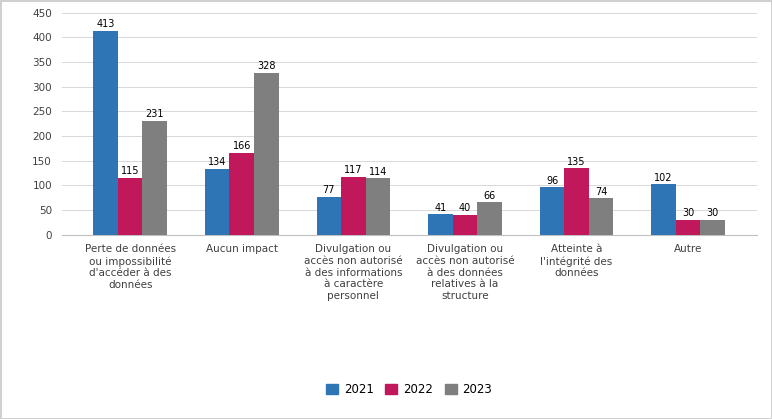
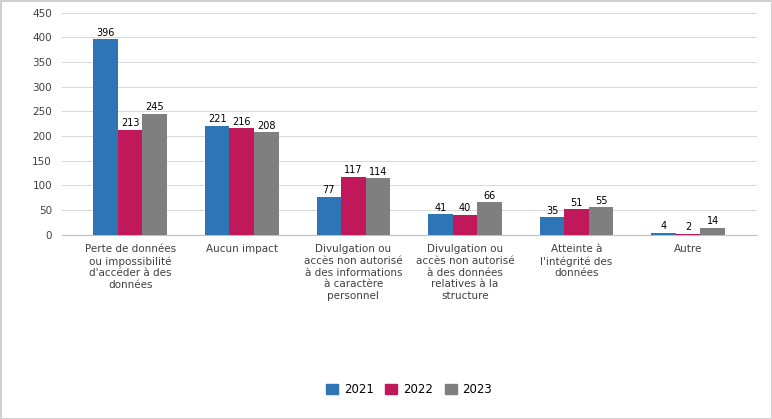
2021/Perte de données ou impossibilité d'accéder à des données: 413 -> 396
2022/Perte de données ou impossibilité d'accéder à des données: 115 -> 213
2023/Perte de données ou impossibilité d'accéder à des données: 231 -> 245
2021/Aucun impact: 134 -> 221
2022/Aucun impact: 166 -> 216
2023/Aucun impact: 328 -> 208
2021/Atteinte à l'intégrité des données: 96 -> 35
2022/Atteinte à l'intégrité des données: 135 -> 51
2023/Atteinte à l'intégrité des données: 74 -> 55
2021/Autre: 102 -> 4
2022/Autre: 30 -> 2
2023/Autre: 30 -> 14
